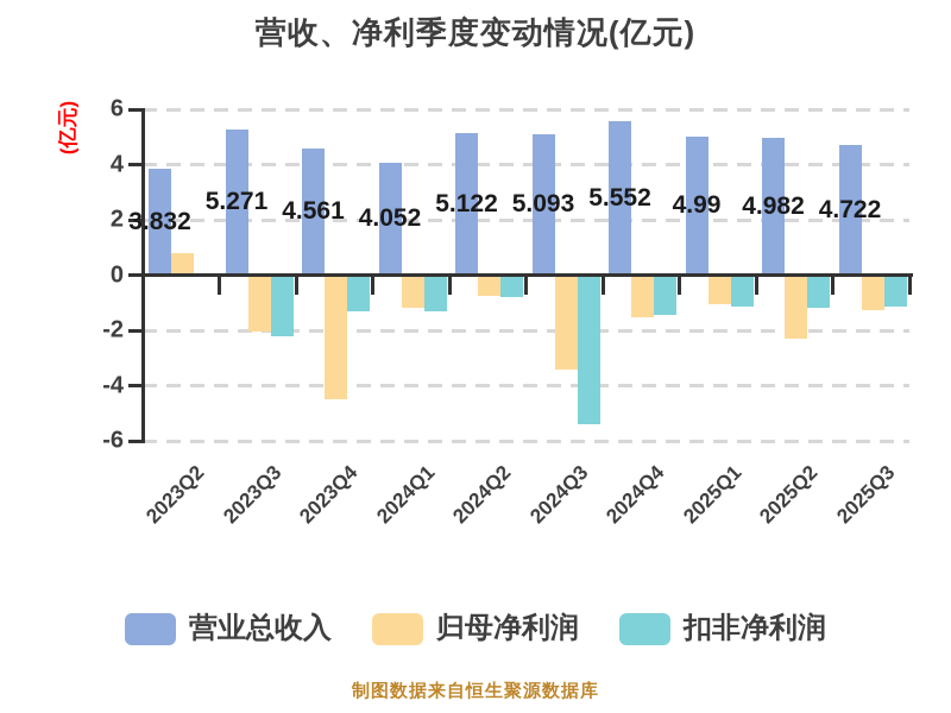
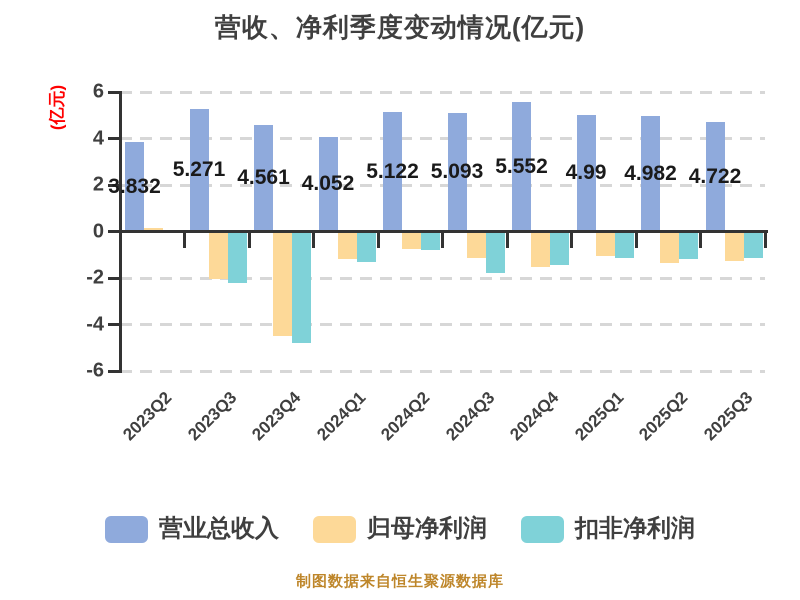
归母净利润/2023Q2: 0.8 -> 0.1
扣非净利润/2023Q4: -1.3 -> -4.8
归母净利润/2024Q3: -3.4 -> -1.1
扣非净利润/2024Q3: -5.4 -> -1.8
归母净利润/2025Q2: -2.3 -> -1.4
